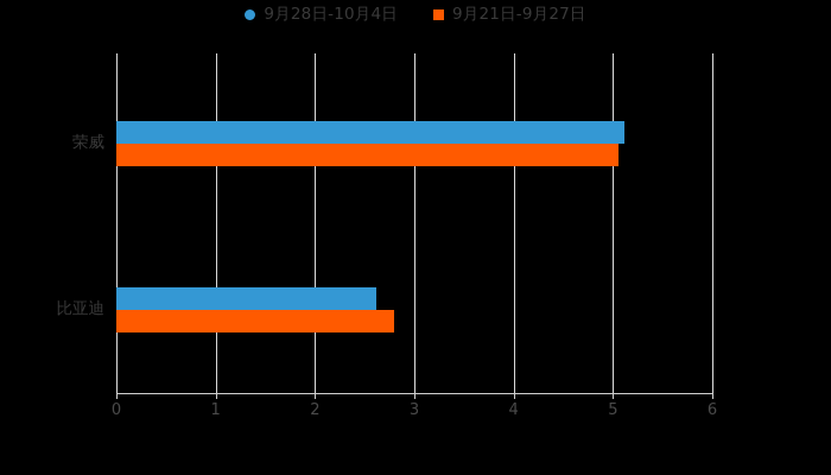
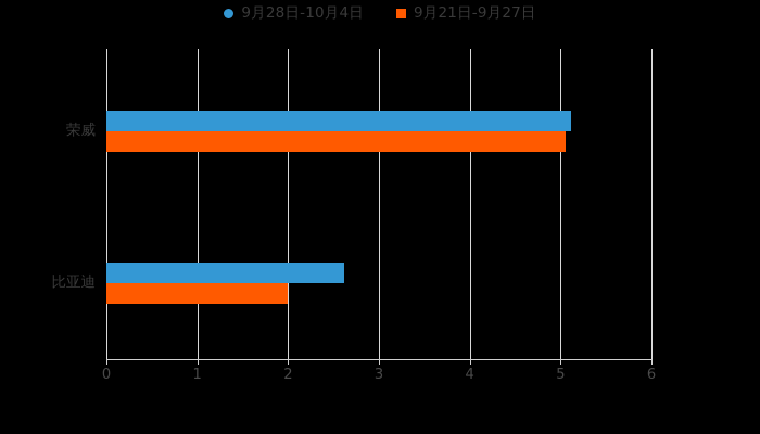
9月21日-9月27日/比亚迪: 2.8 -> 2.0
